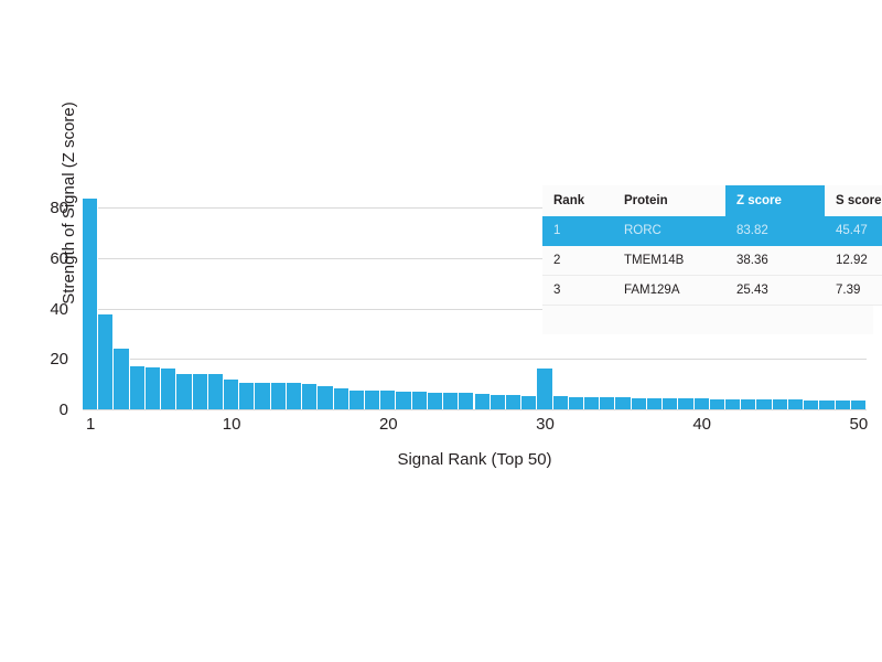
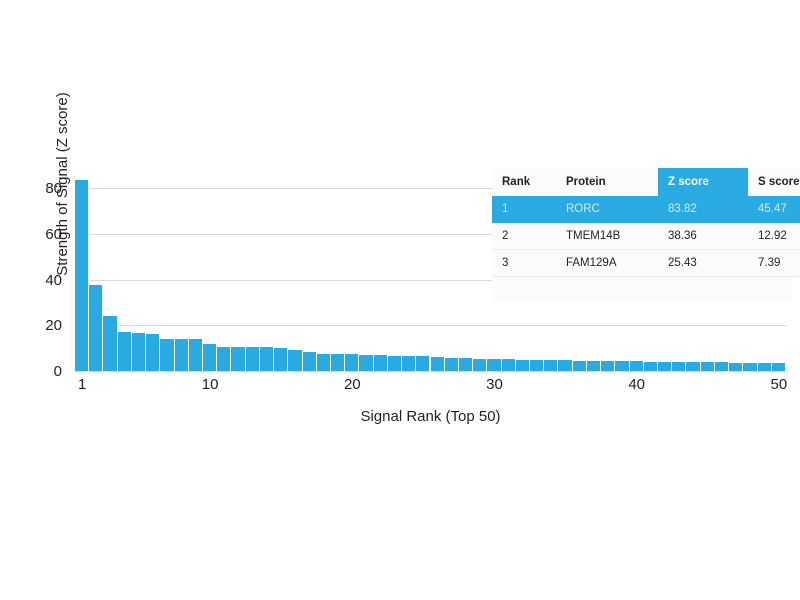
30: 16 -> 5
